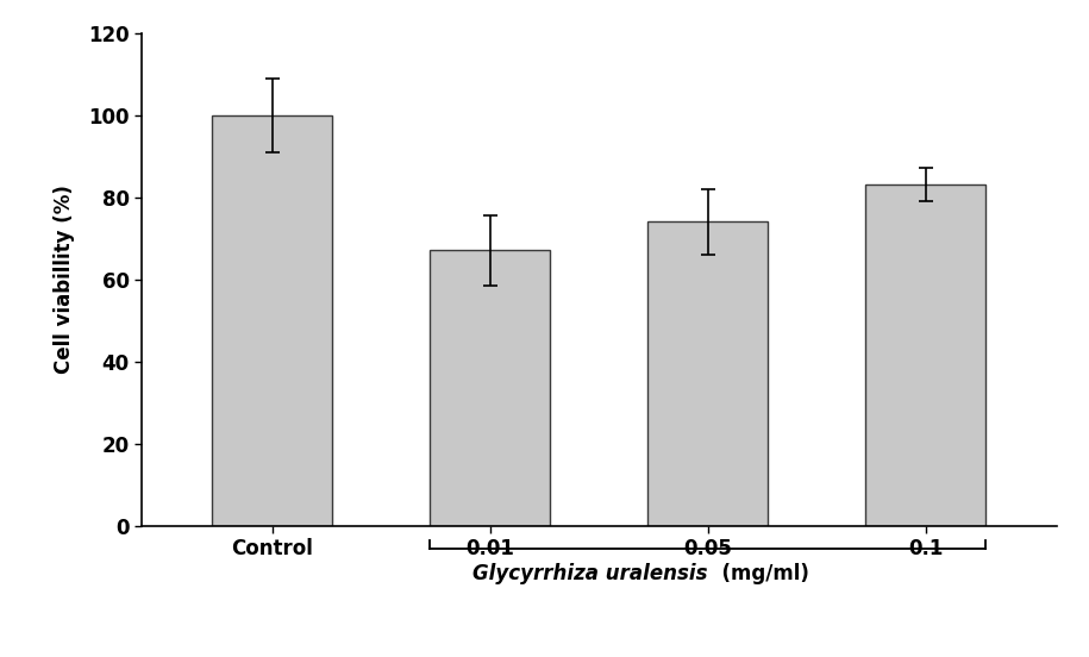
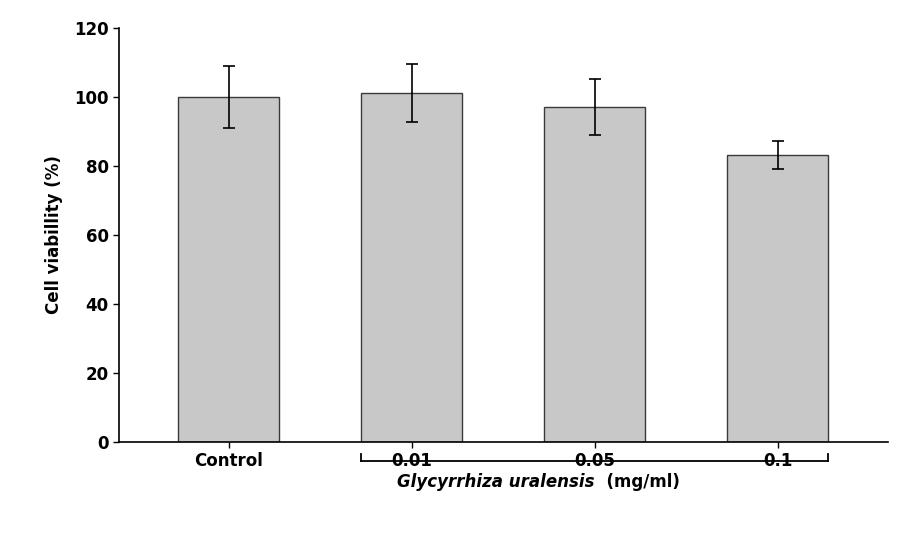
0.01: 67 -> 101
0.05: 74 -> 97
